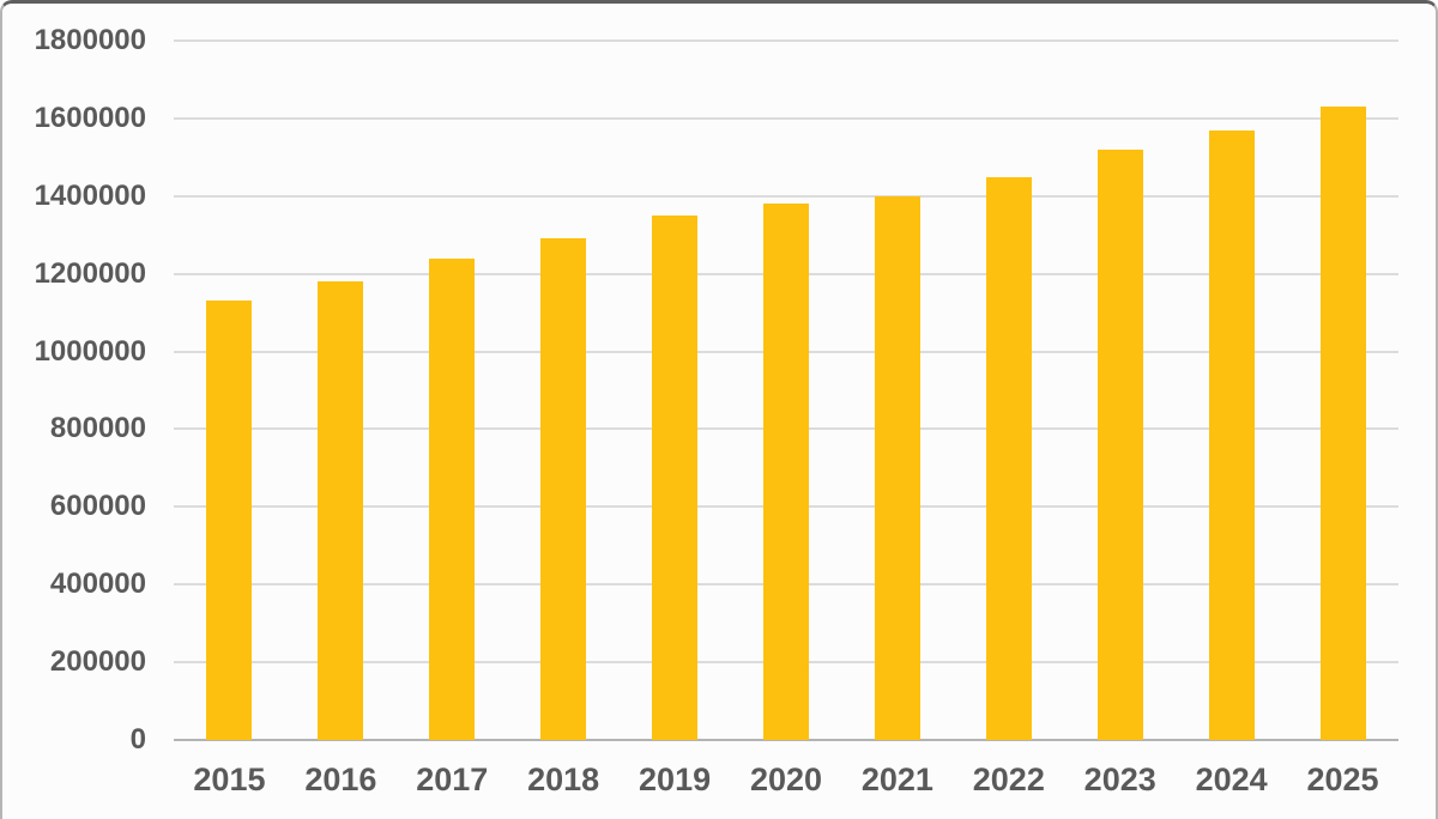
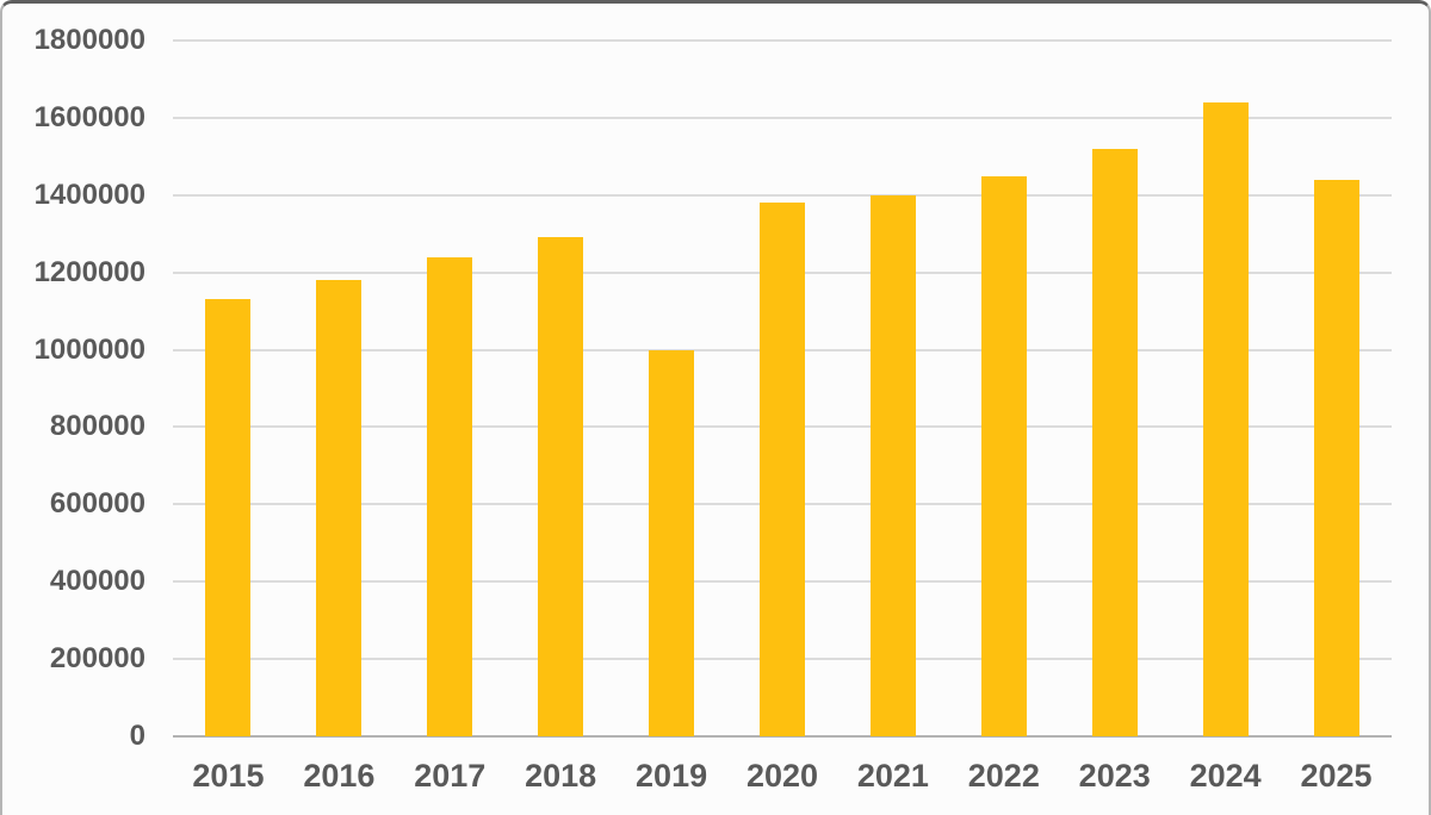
2019: 1350000 -> 1000000
2024: 1570000 -> 1640000
2025: 1630000 -> 1440000
